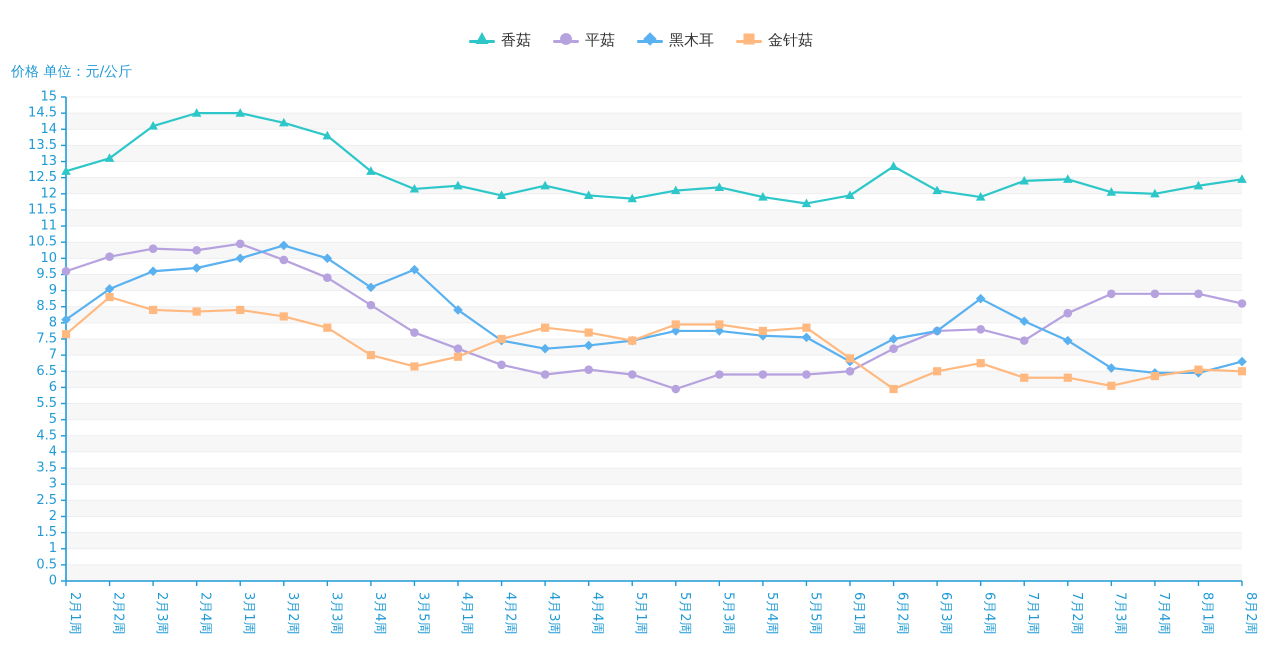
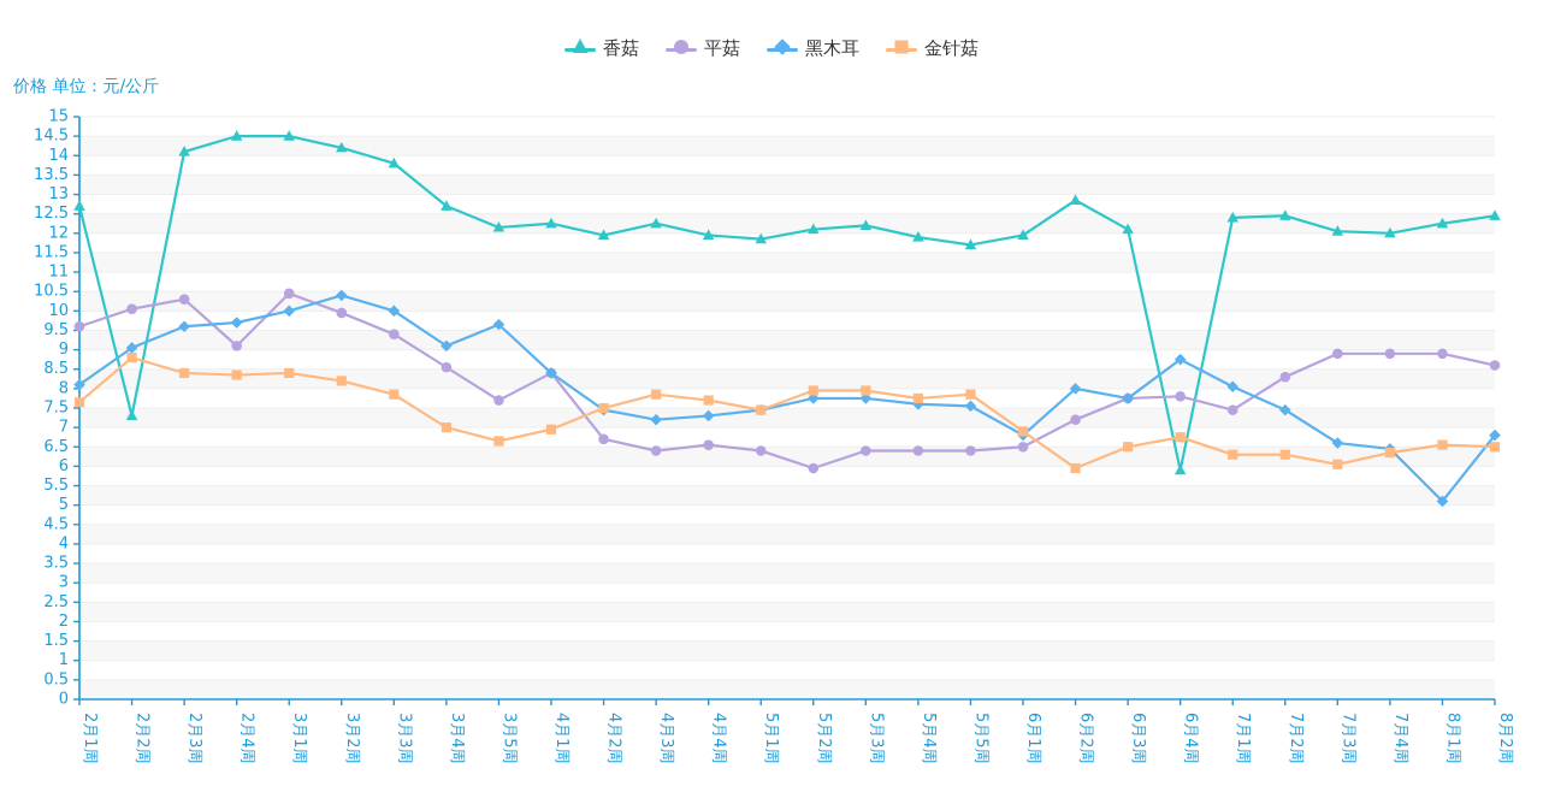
香菇/2月2周: 13.1 -> 7.3
平菇/2月4周: 10.2 -> 9.1
平菇/4月1周: 7.2 -> 8.4
黑木耳/6月2周: 7.5 -> 8.0
香菇/6月4周: 11.9 -> 5.9
黑木耳/8月1周: 6.5 -> 5.1
